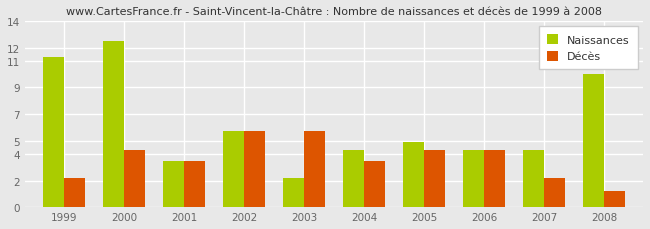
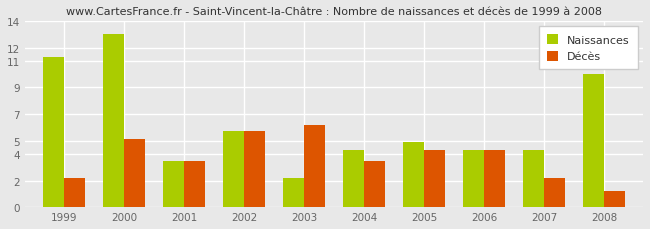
Naissances/2000: 12.5 -> 13.0
Décès/2000: 4.3 -> 5.1
Décès/2003: 5.7 -> 6.2
